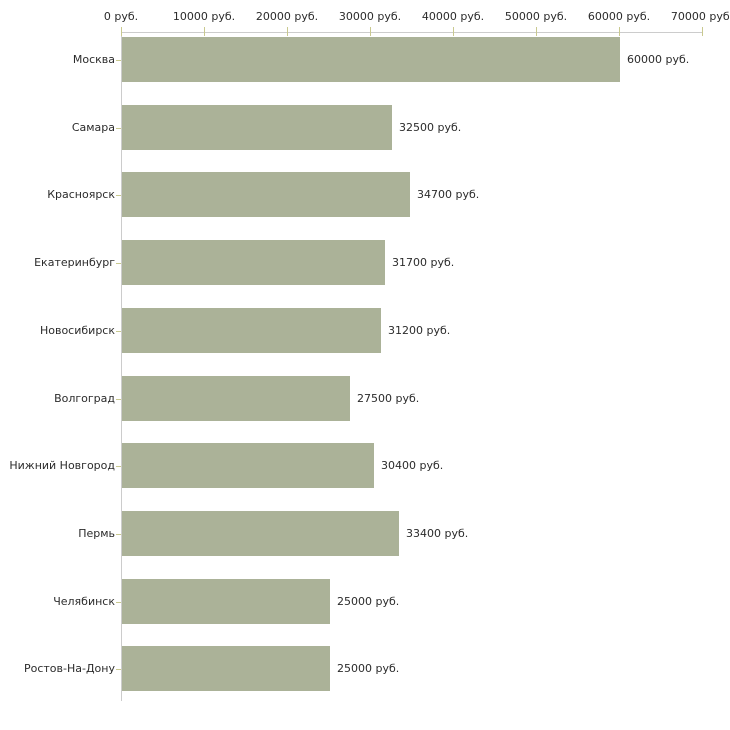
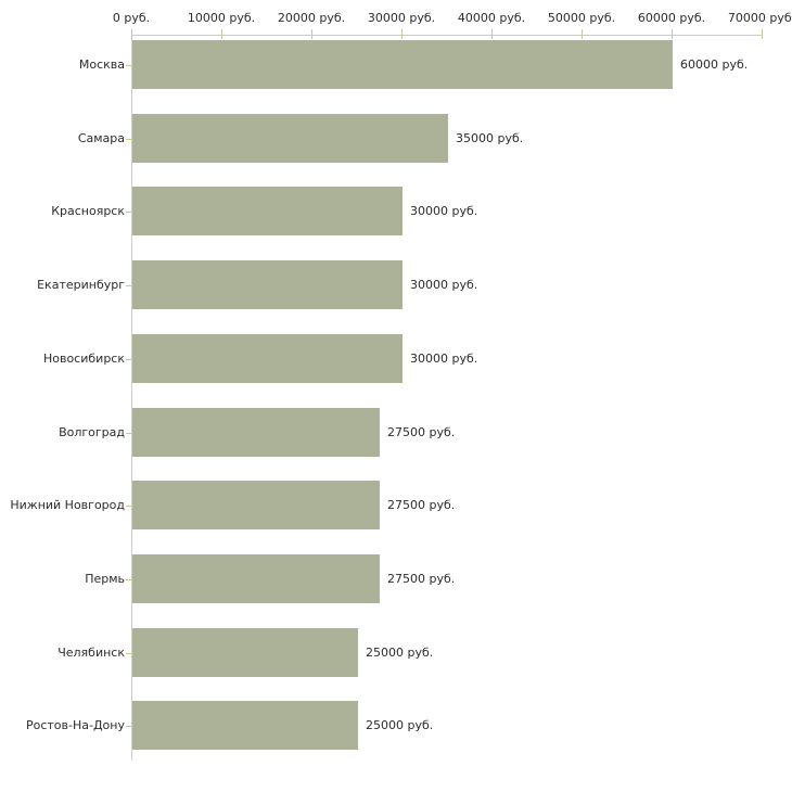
Самара: 32500 -> 35000
Красноярск: 34700 -> 30000
Екатеринбург: 31700 -> 30000
Новосибирск: 31200 -> 30000
Нижний Новгород: 30400 -> 27500
Пермь: 33400 -> 27500
